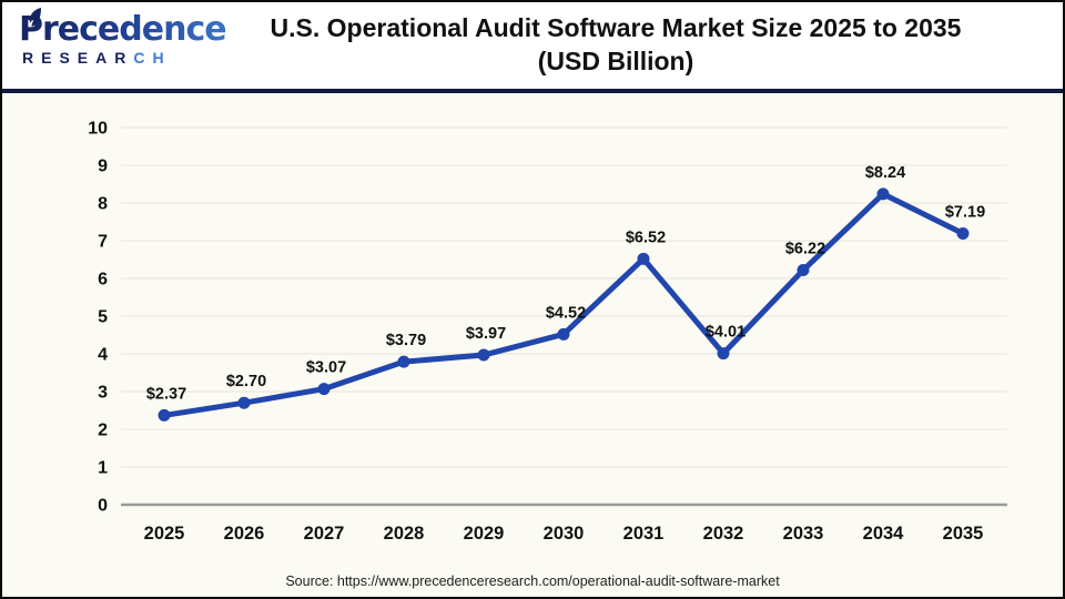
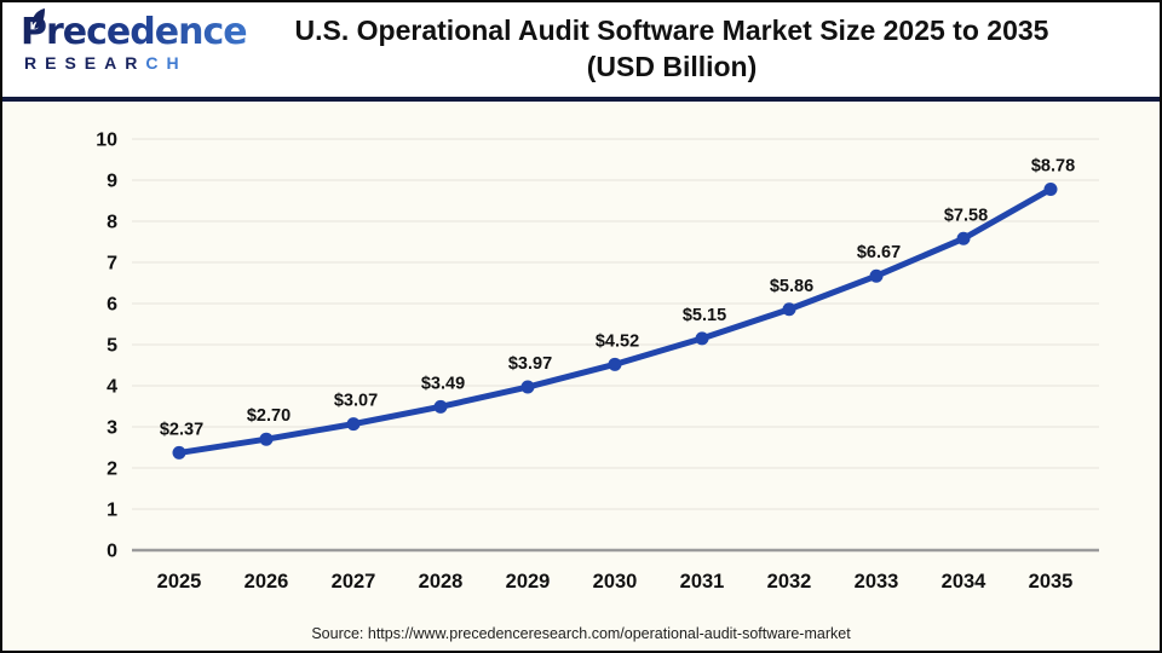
2028: $3.79 -> $3.49
2031: $6.52 -> $5.15
2032: $4.01 -> $5.86
2033: $6.22 -> $6.67
2034: $8.24 -> $7.58
2035: $7.19 -> $8.78
